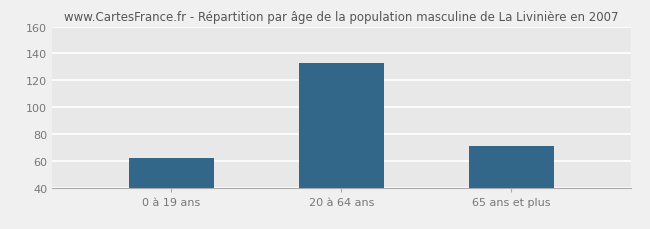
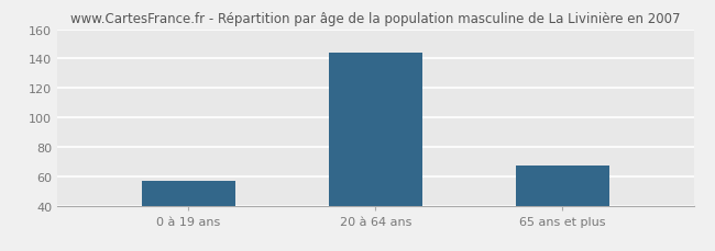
0 à 19 ans: 62 -> 57
20 à 64 ans: 133 -> 144
65 ans et plus: 71 -> 67
